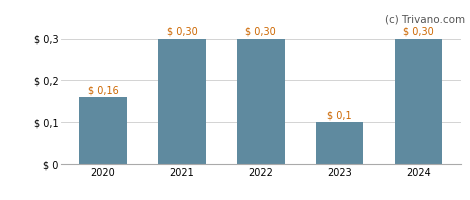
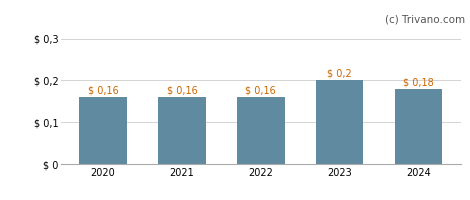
2021: 0,30 -> 0,16
2022: 0,30 -> 0,16
2023: 0,1 -> 0,2
2024: 0,30 -> 0,18
